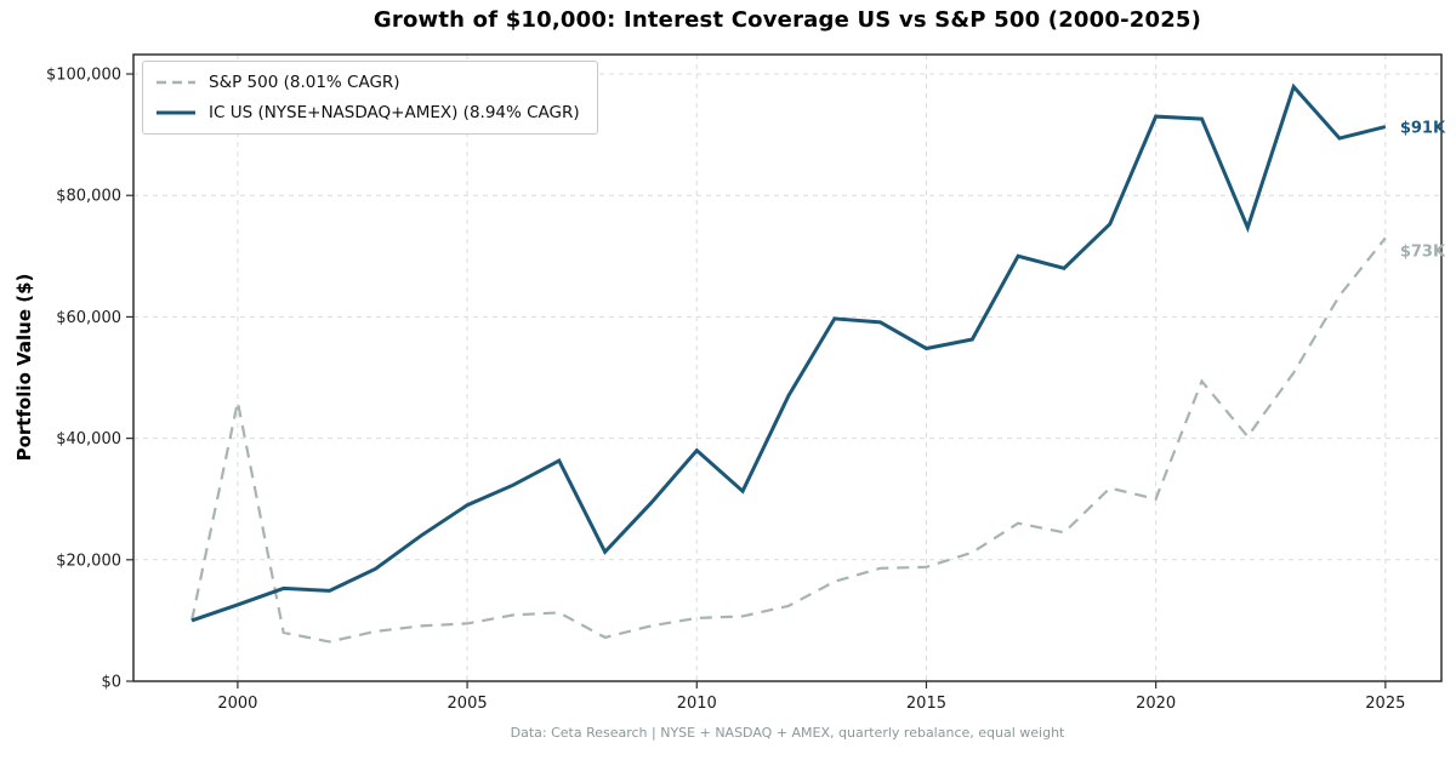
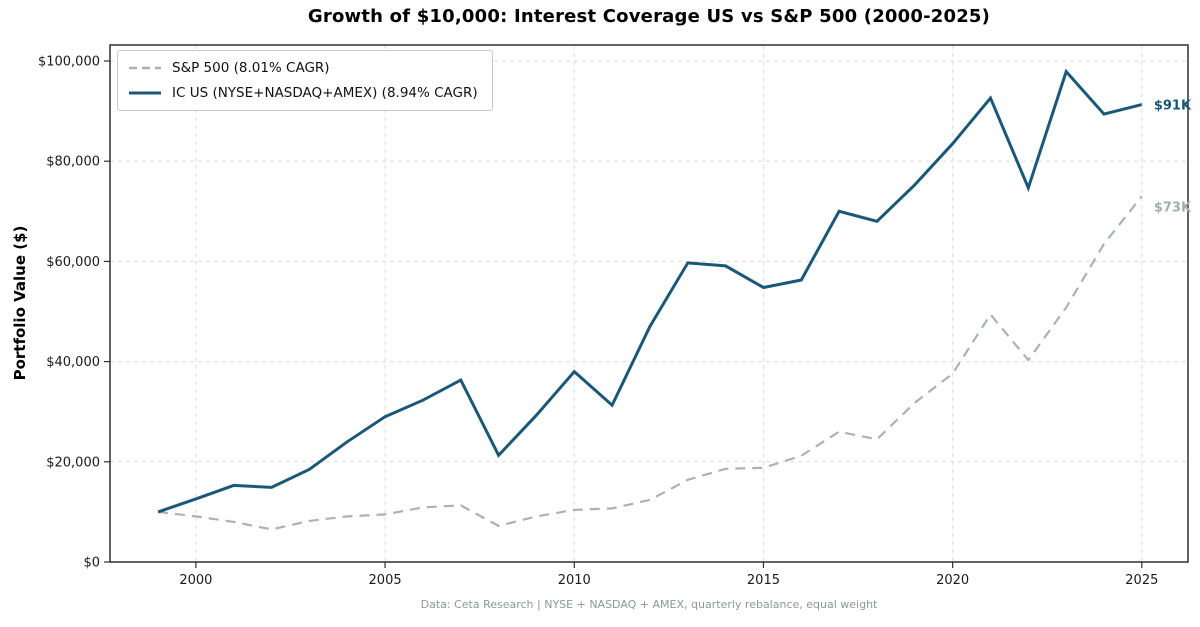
S&P 500 (8.01% CAGR)/2000: $46000 -> $9000
S&P 500 (8.01% CAGR)/2020: $30000 -> $38000
IC US (NYSE+NASDAQ+AMEX) (8.94% CAGR)/2020: $93000 -> $84000
